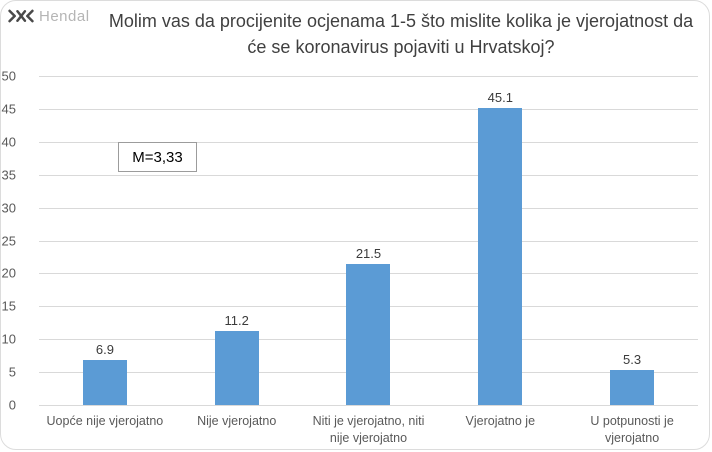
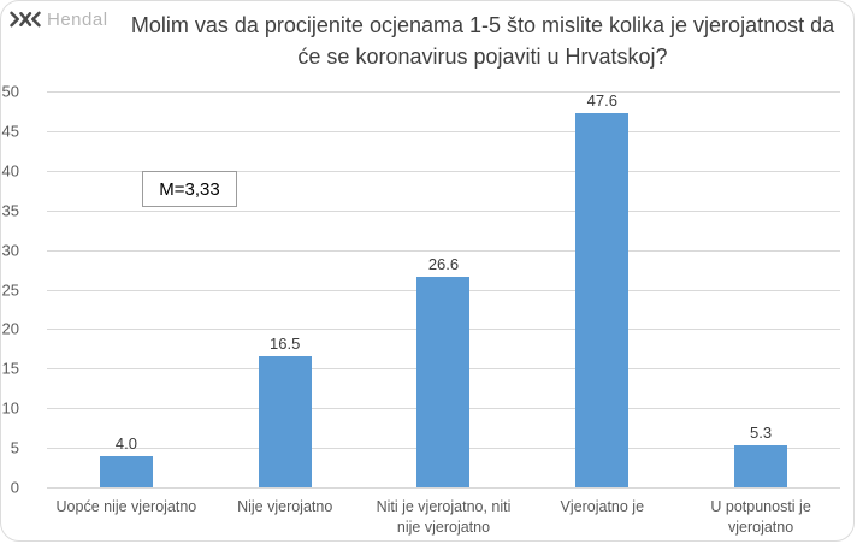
Uopće nije vjerojatno: 6.9 -> 4.0
Nije vjerojatno: 11.2 -> 16.5
Niti je vjerojatno, niti nije vjerojatno: 21.5 -> 26.6
Vjerojatno je: 45.1 -> 47.6
